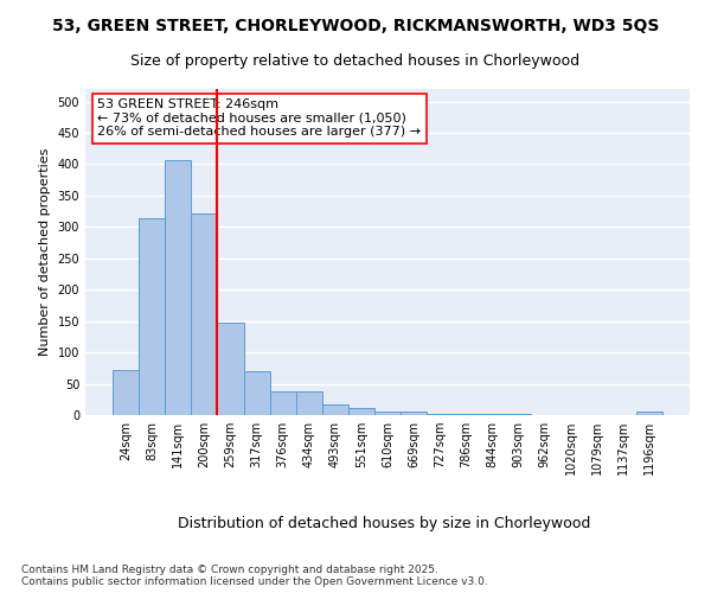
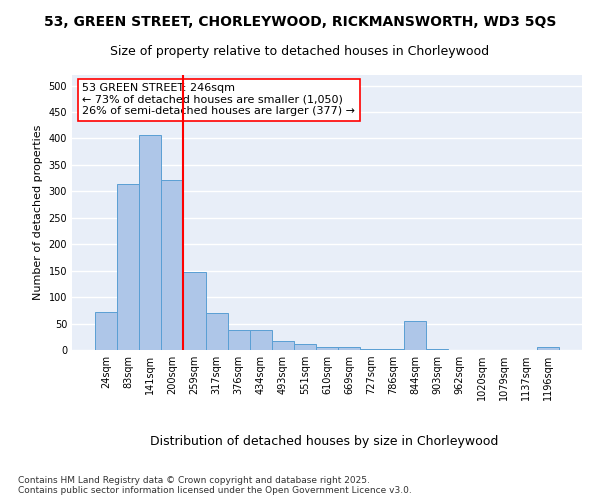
844sqm: 1 -> 54
